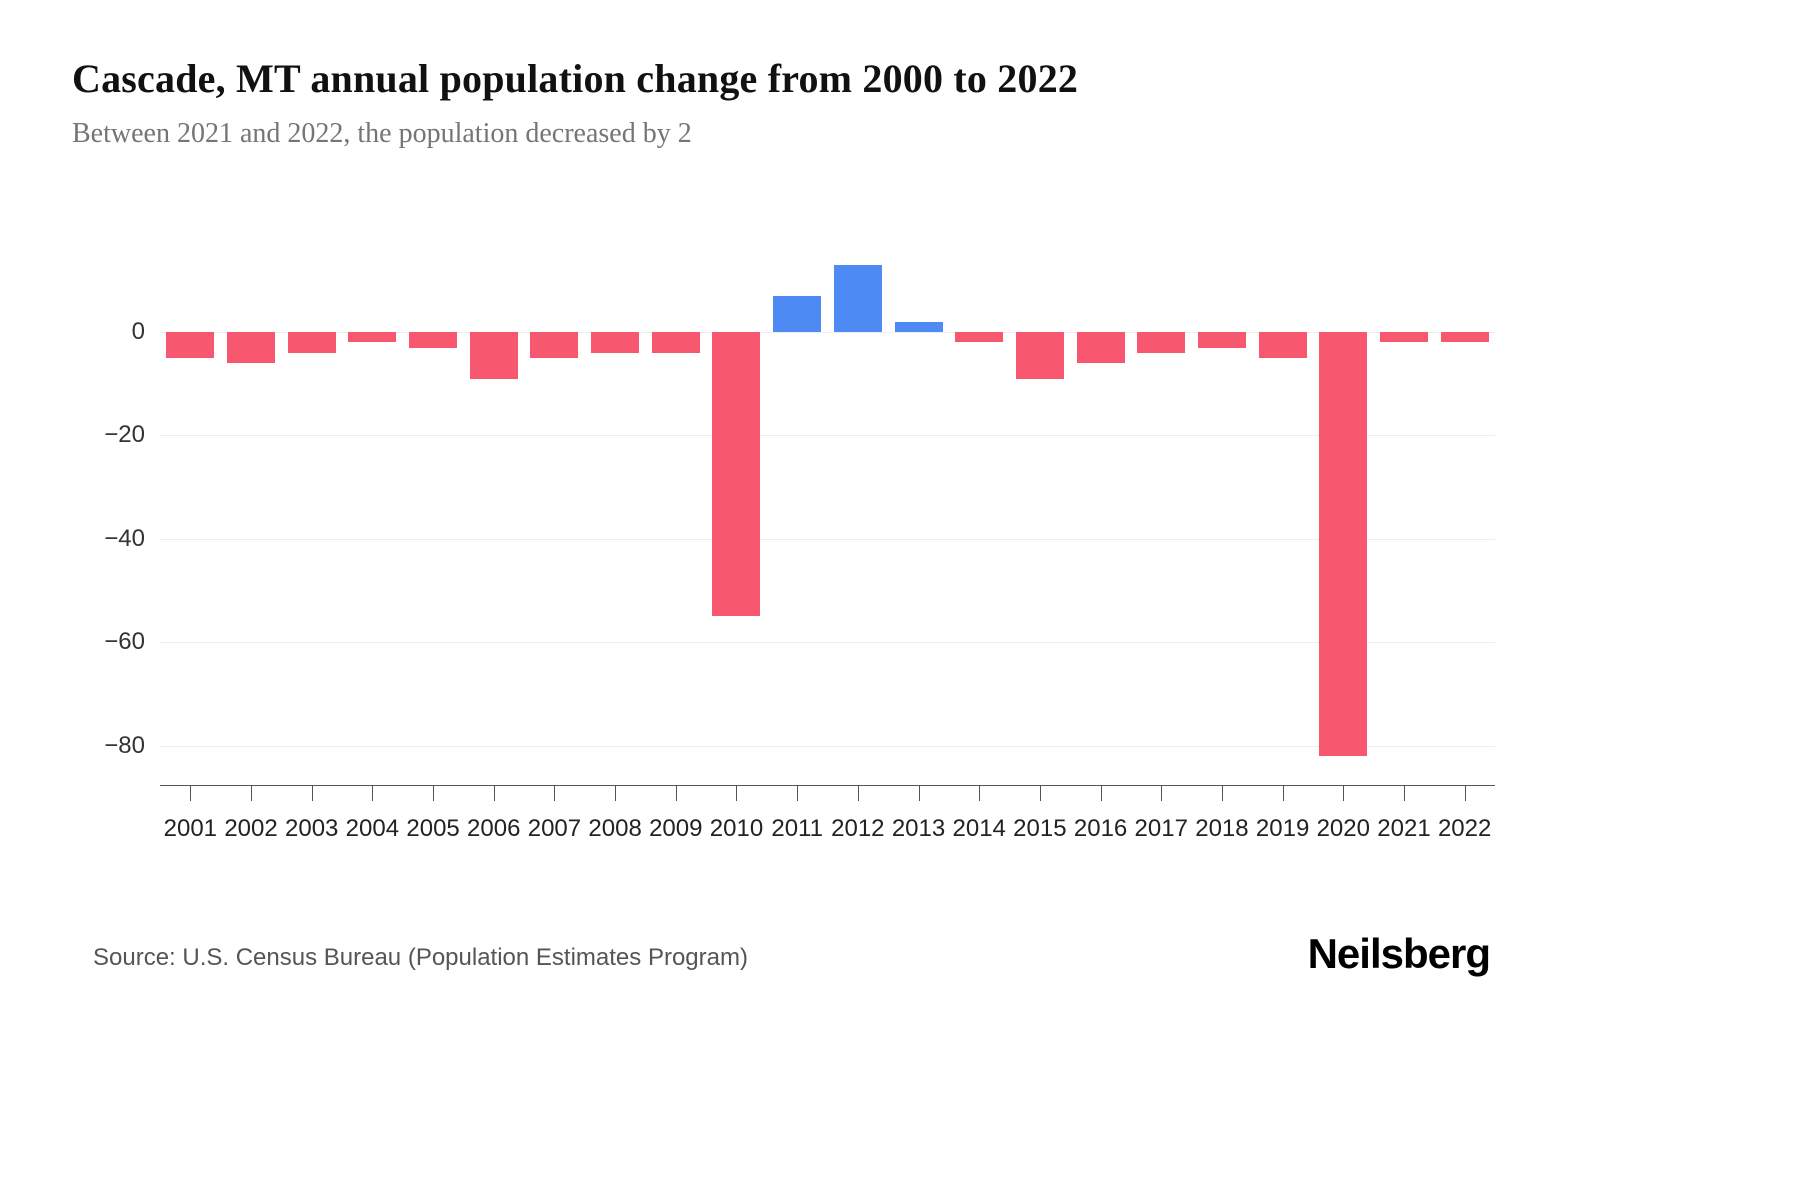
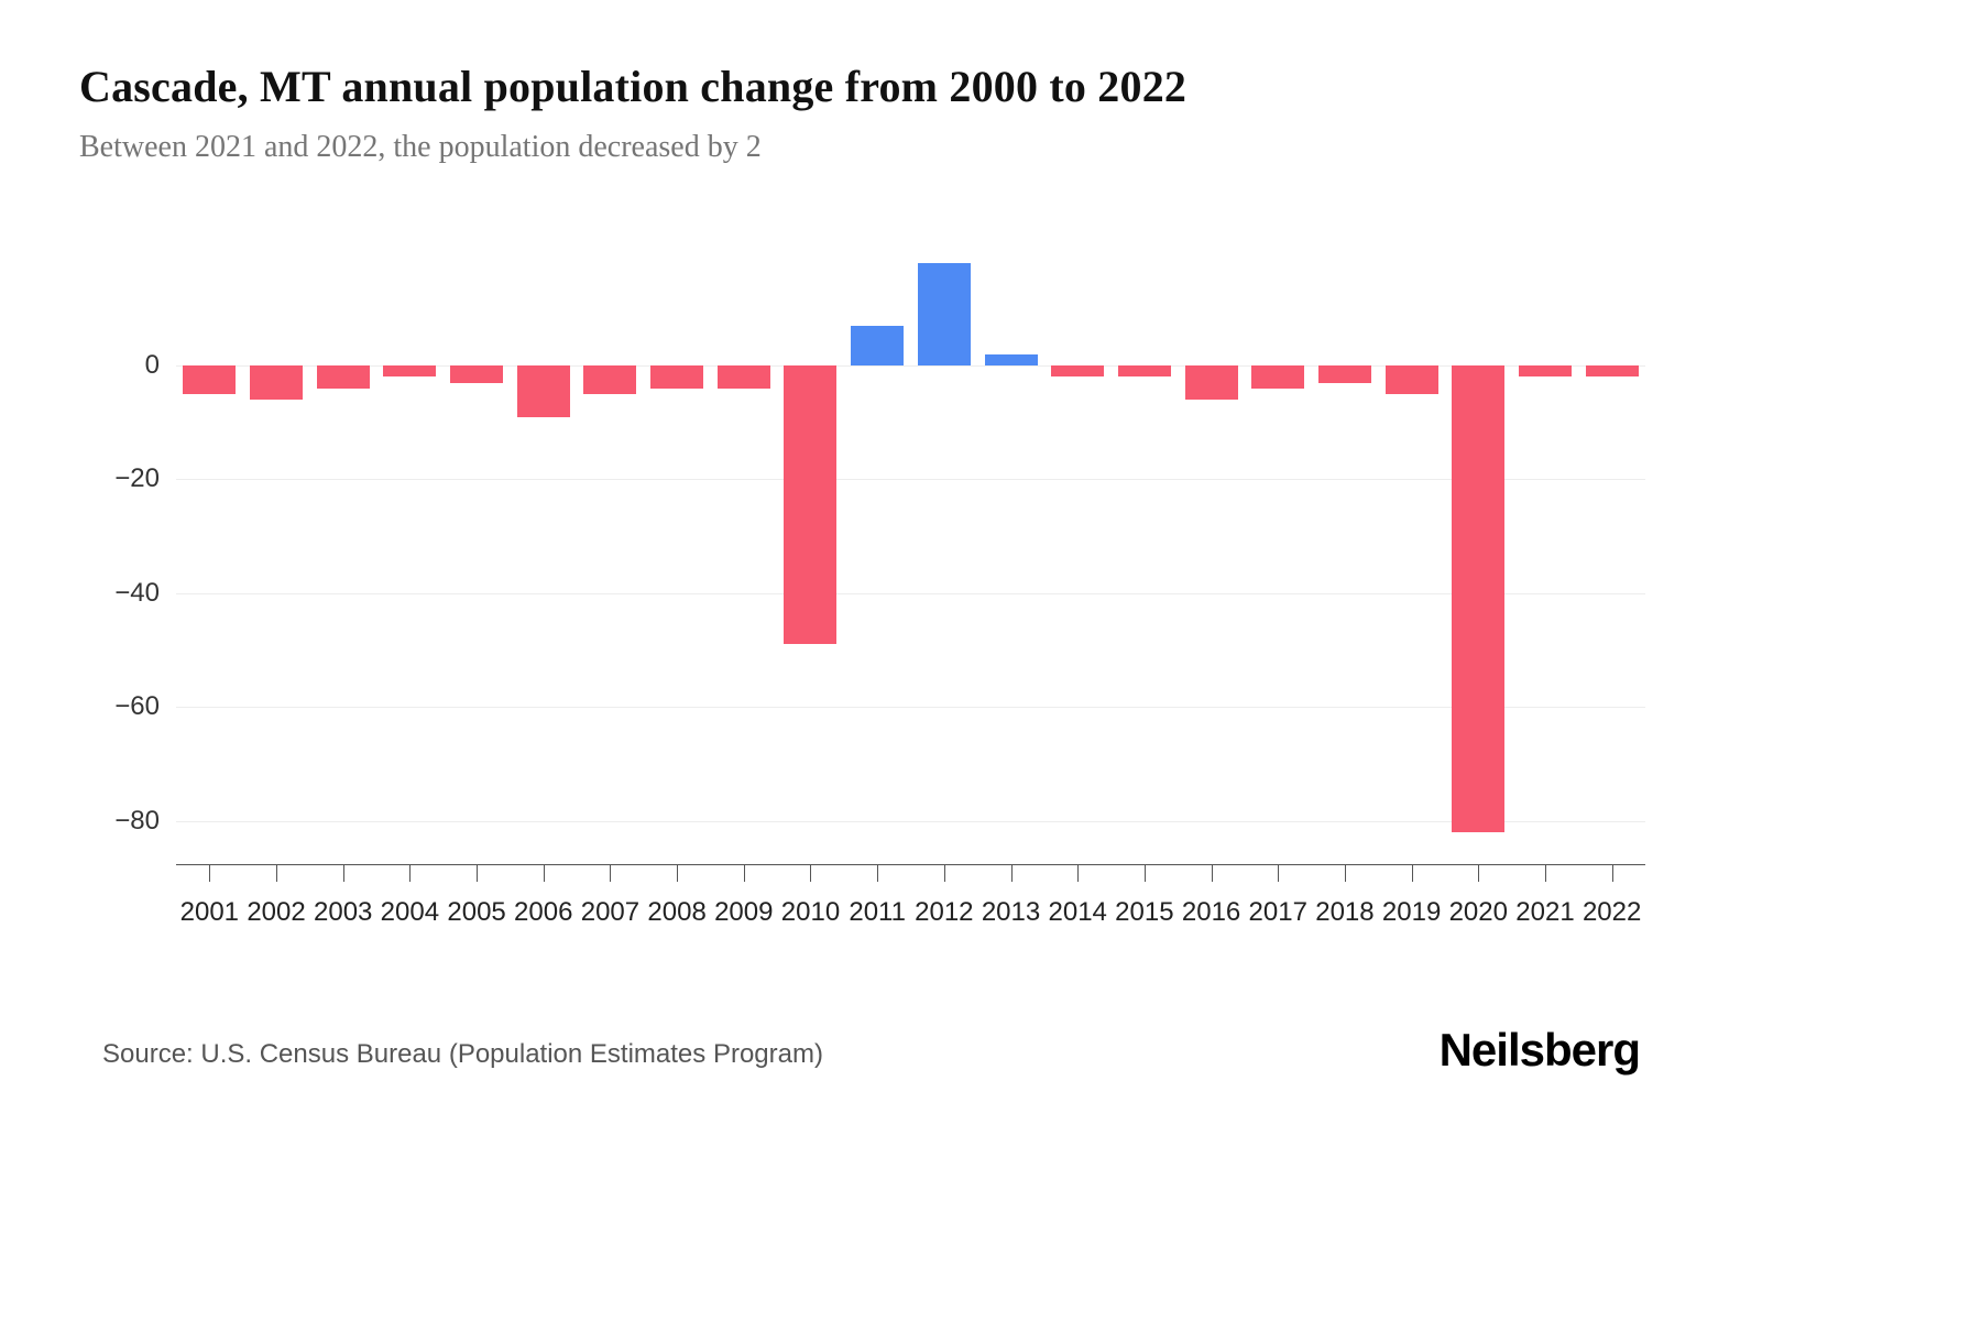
2010: -55 -> -49
2012: 13 -> 18
2015: -9 -> -2
